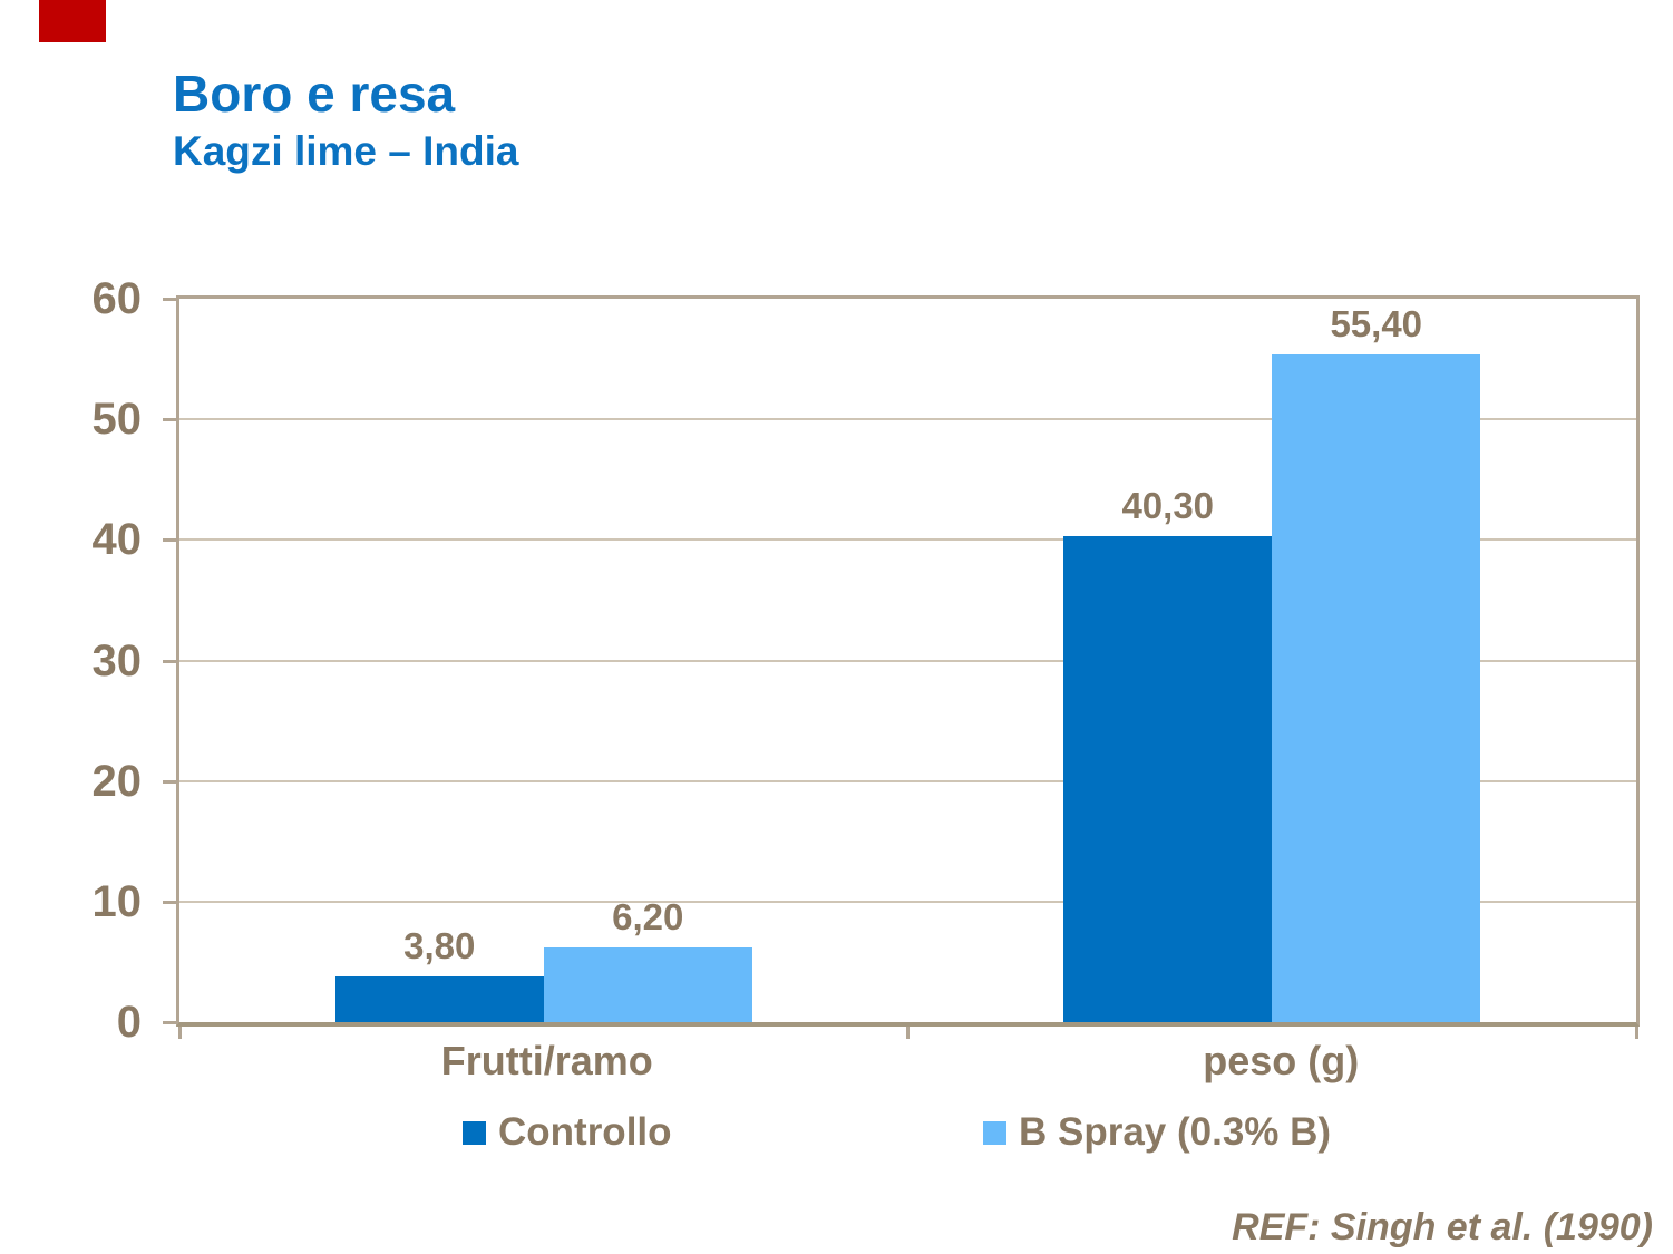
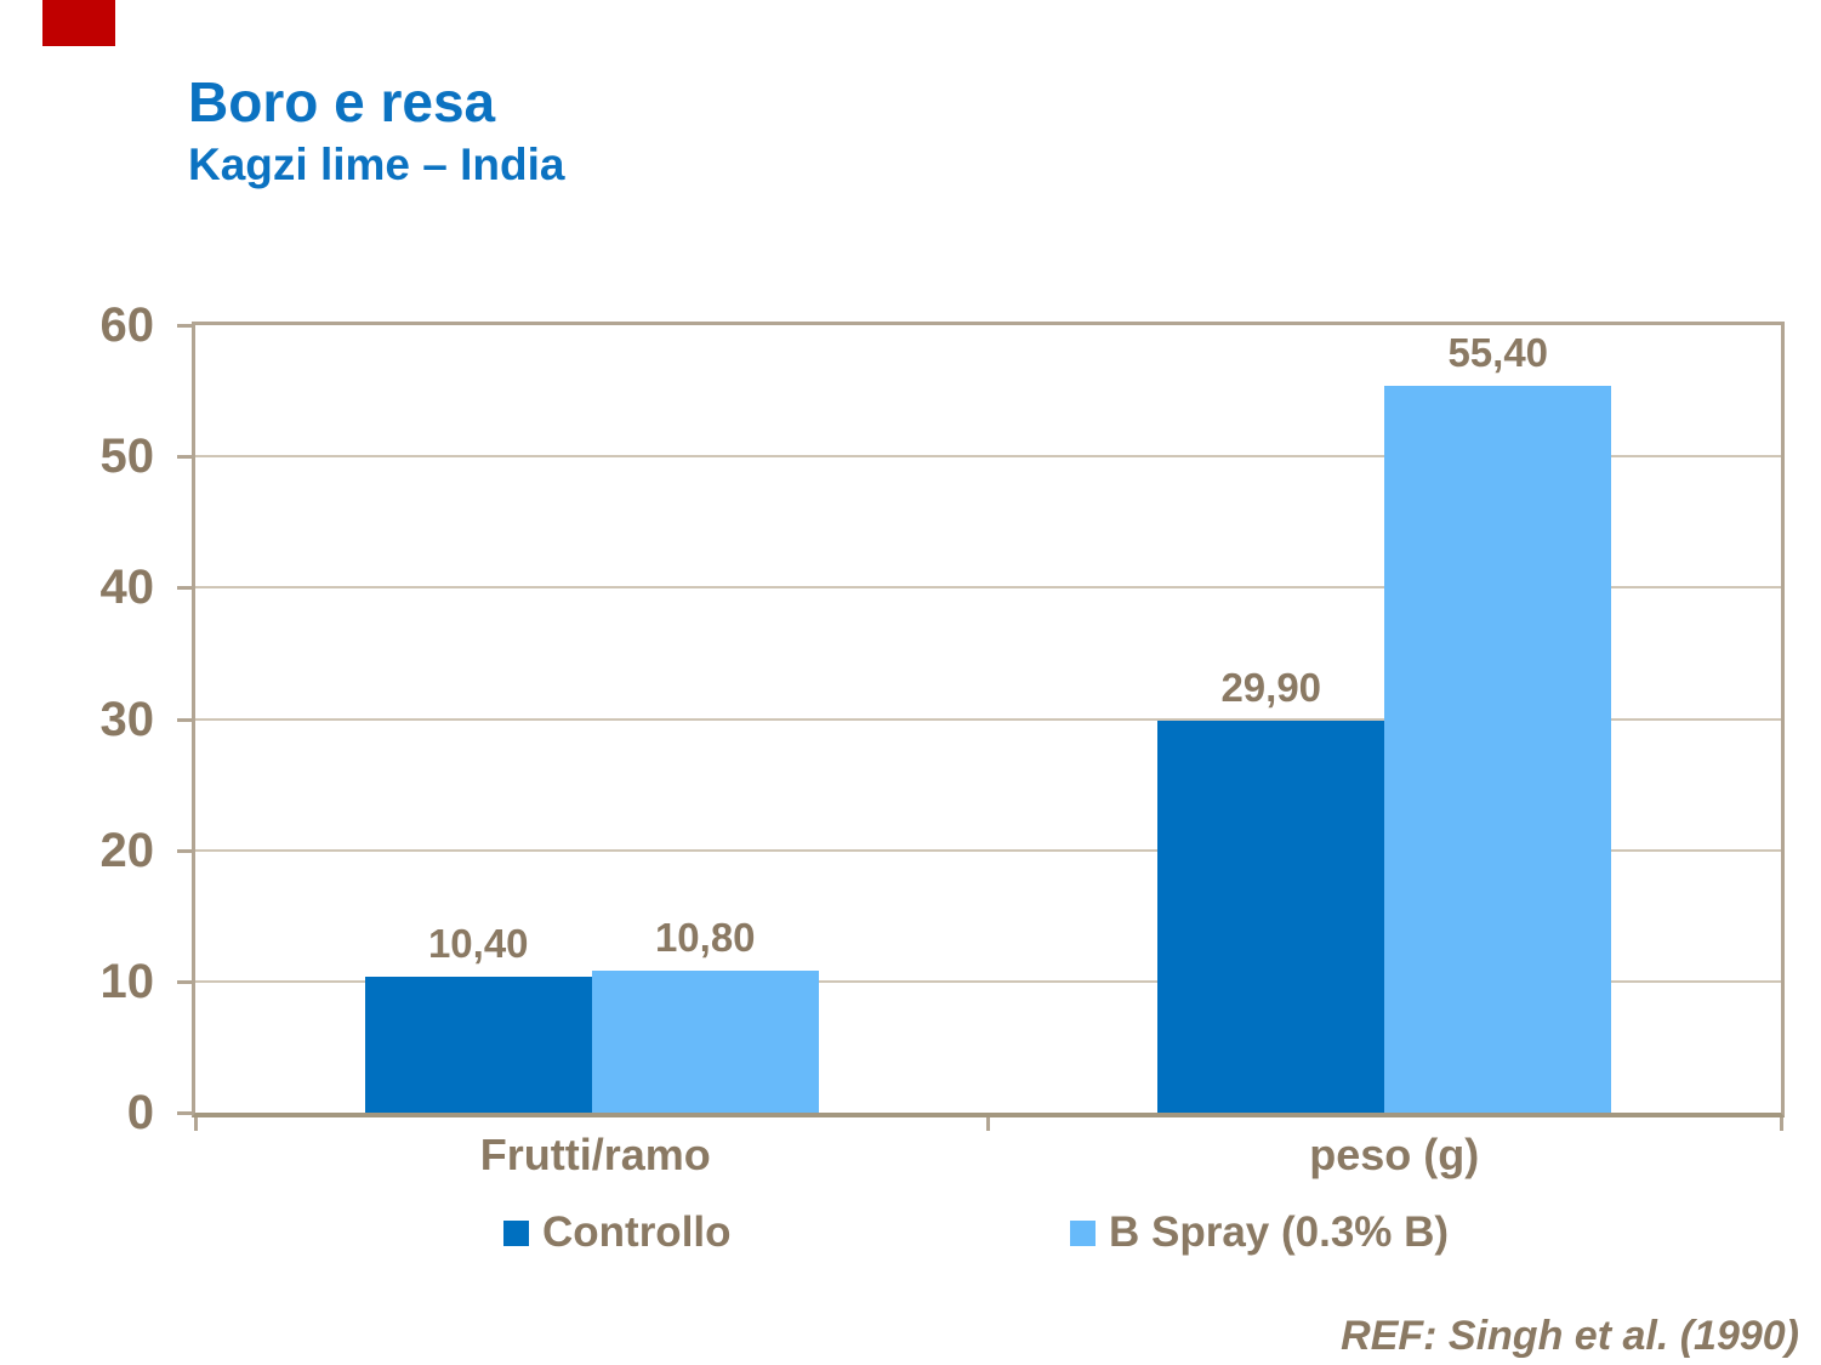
Controllo/Frutti/ramo: 3,80 -> 10,40
B Spray (0.3% B)/Frutti/ramo: 6,20 -> 10,80
Controllo/peso (g): 40,30 -> 29,90
